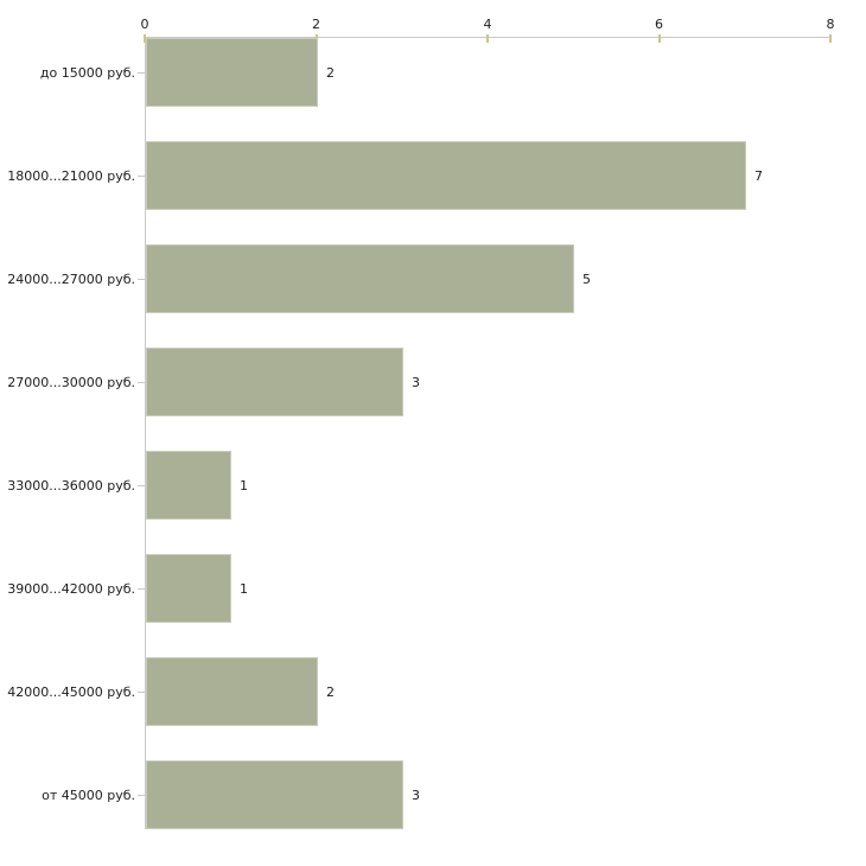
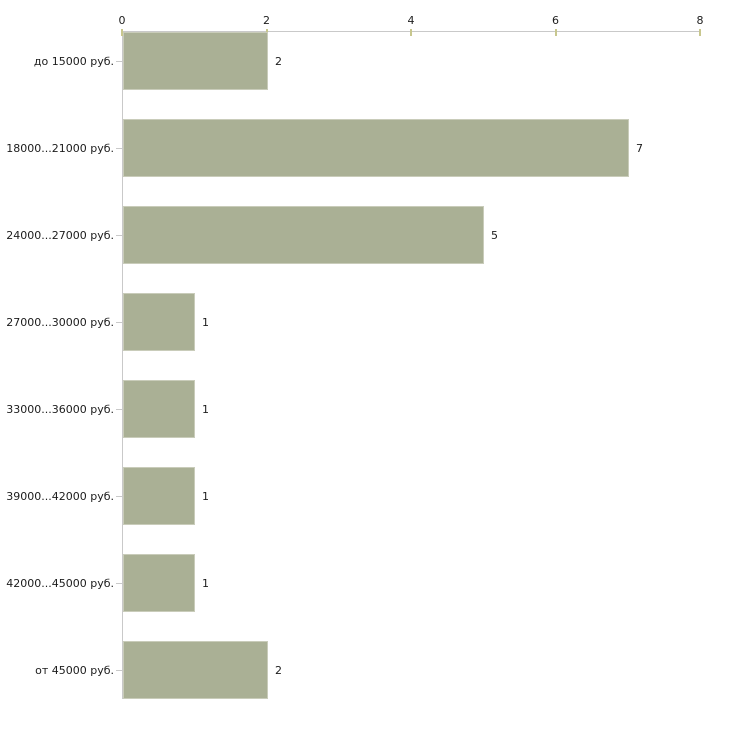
27000...30000 руб.: 3 -> 1
42000...45000 руб.: 2 -> 1
от 45000 руб.: 3 -> 2
